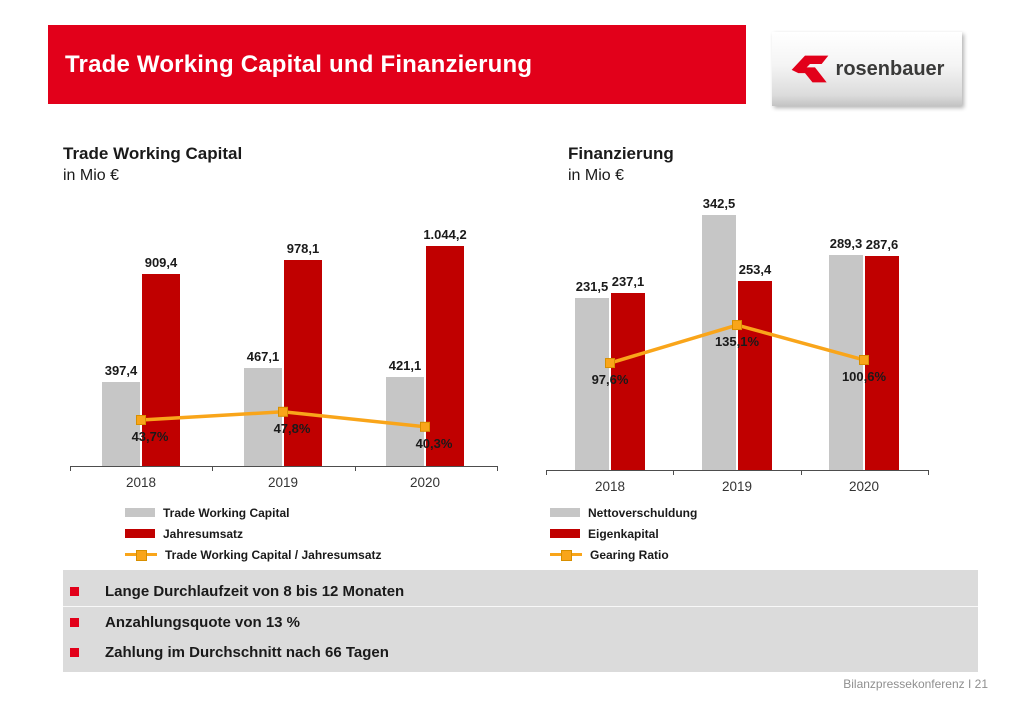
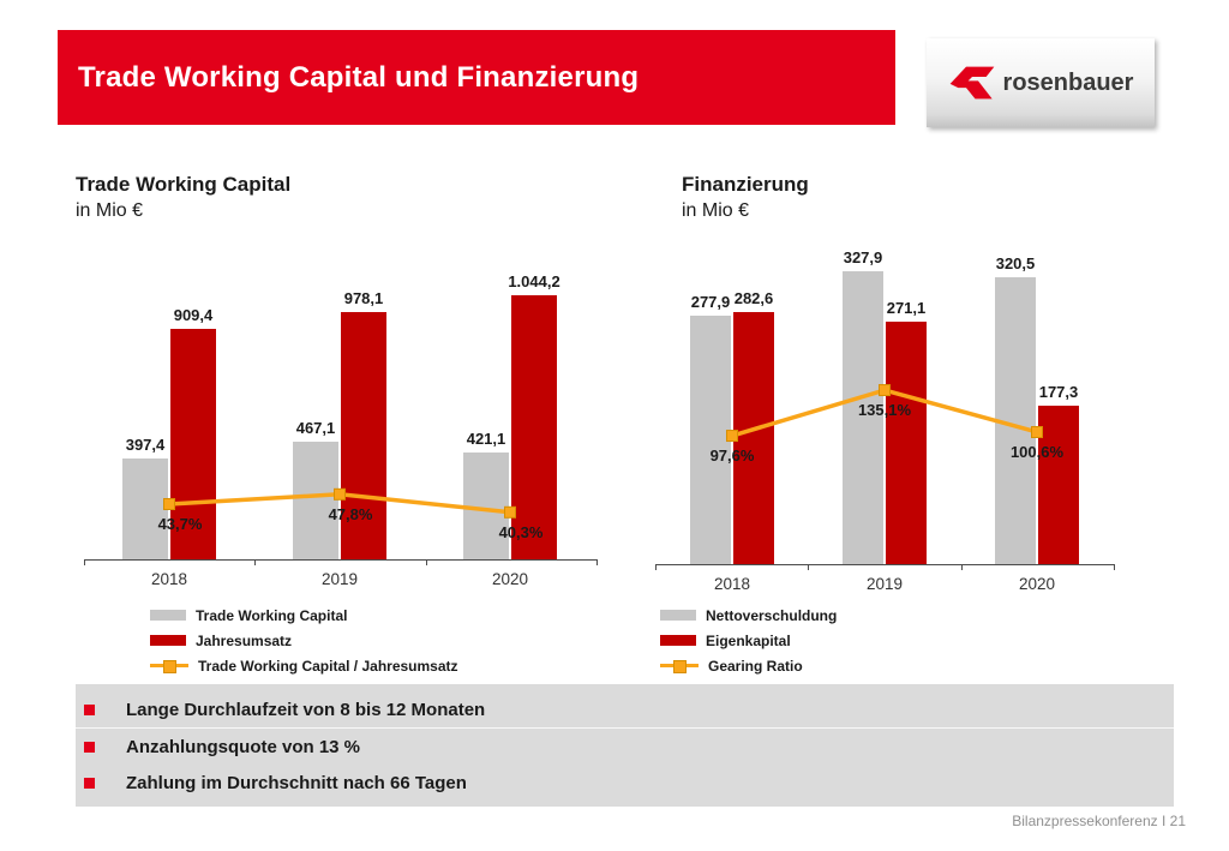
Finanzierung/Nettoverschuldung/2018: 231,5 -> 277,9
Finanzierung/Eigenkapital/2018: 237,1 -> 282,6
Finanzierung/Nettoverschuldung/2019: 342,5 -> 327,9
Finanzierung/Eigenkapital/2019: 253,4 -> 271,1
Finanzierung/Nettoverschuldung/2020: 289,3 -> 320,5
Finanzierung/Eigenkapital/2020: 287,6 -> 177,3
